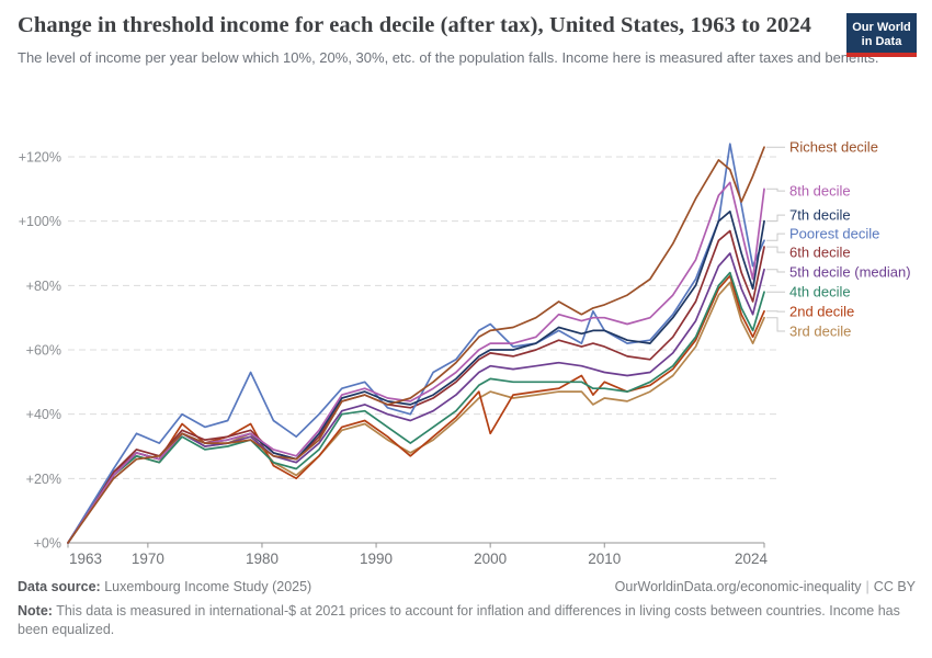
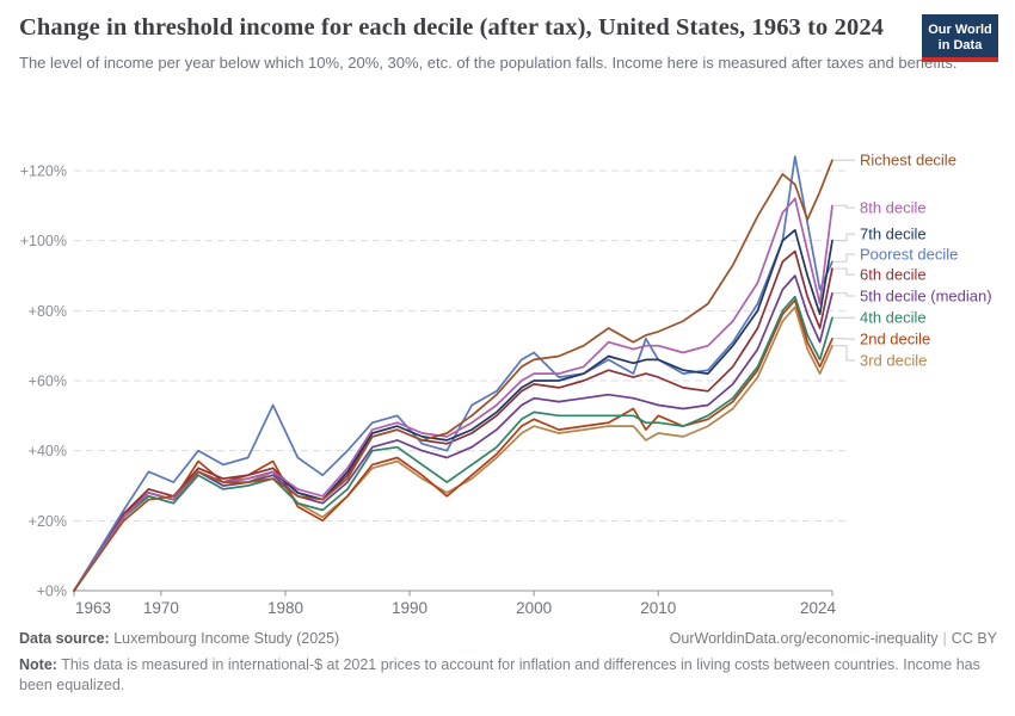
2nd decile/2000: 34% -> 49%
